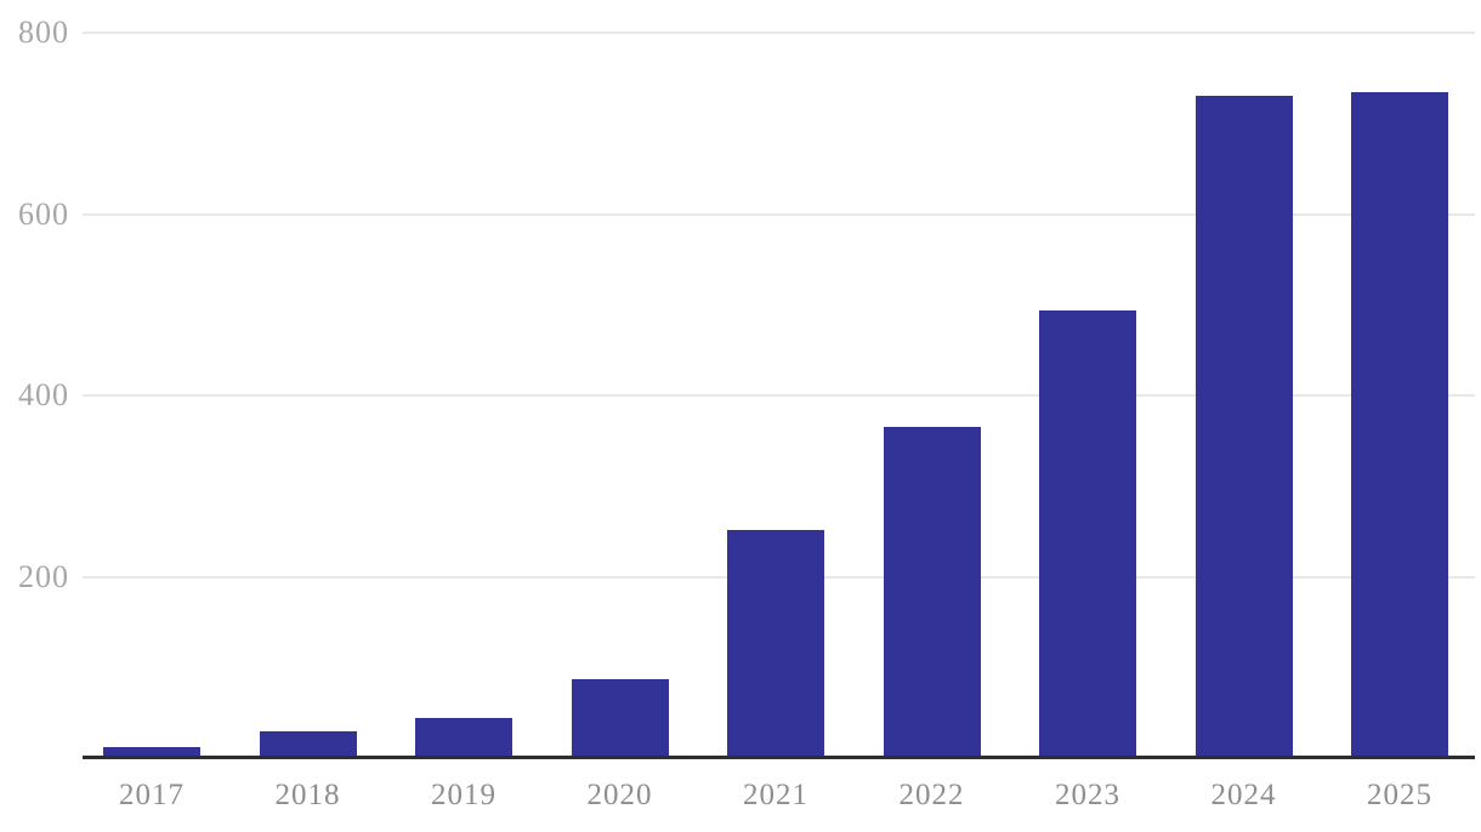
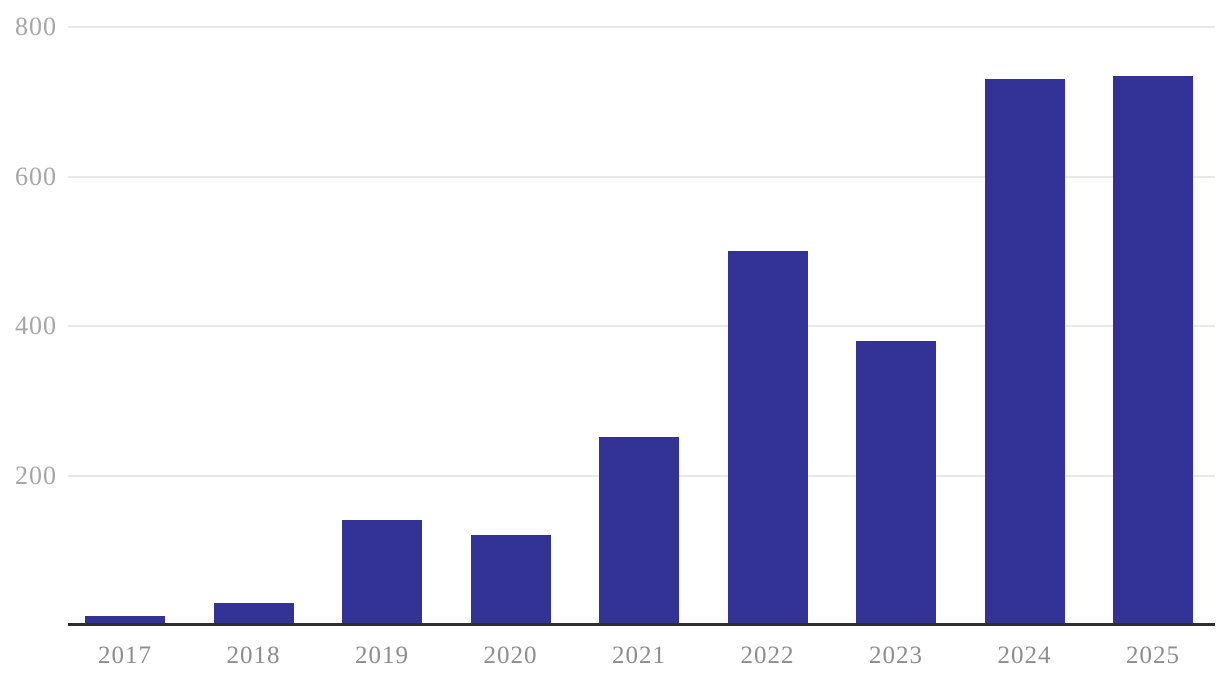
2019: 40 -> 140
2020: 90 -> 120
2022: 360 -> 500
2023: 490 -> 380
